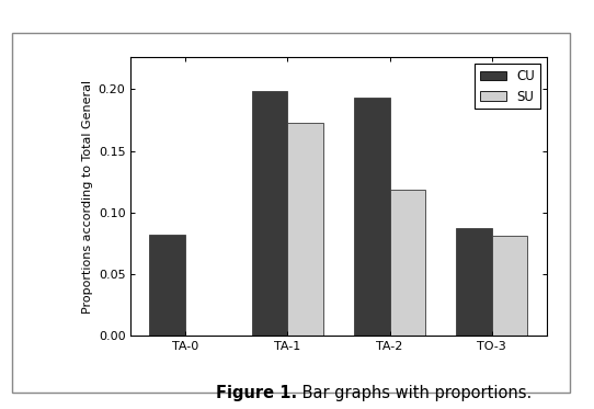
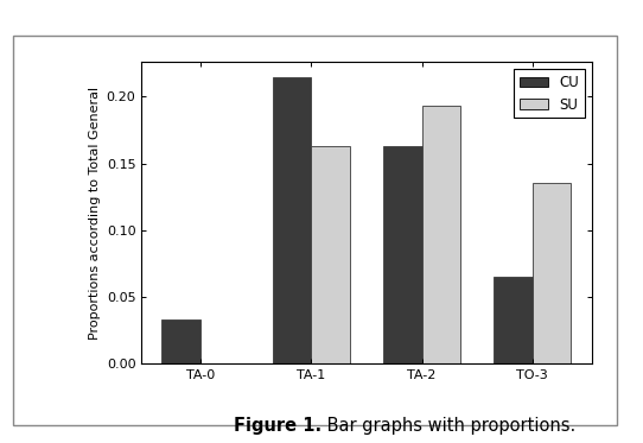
CU/TA-0: 0.082 -> 0.033
CU/TA-1: 0.199 -> 0.215
SU/TA-1: 0.173 -> 0.163
CU/TA-2: 0.193 -> 0.163
SU/TA-2: 0.118 -> 0.193
CU/TO-3: 0.087 -> 0.065
SU/TO-3: 0.081 -> 0.135
